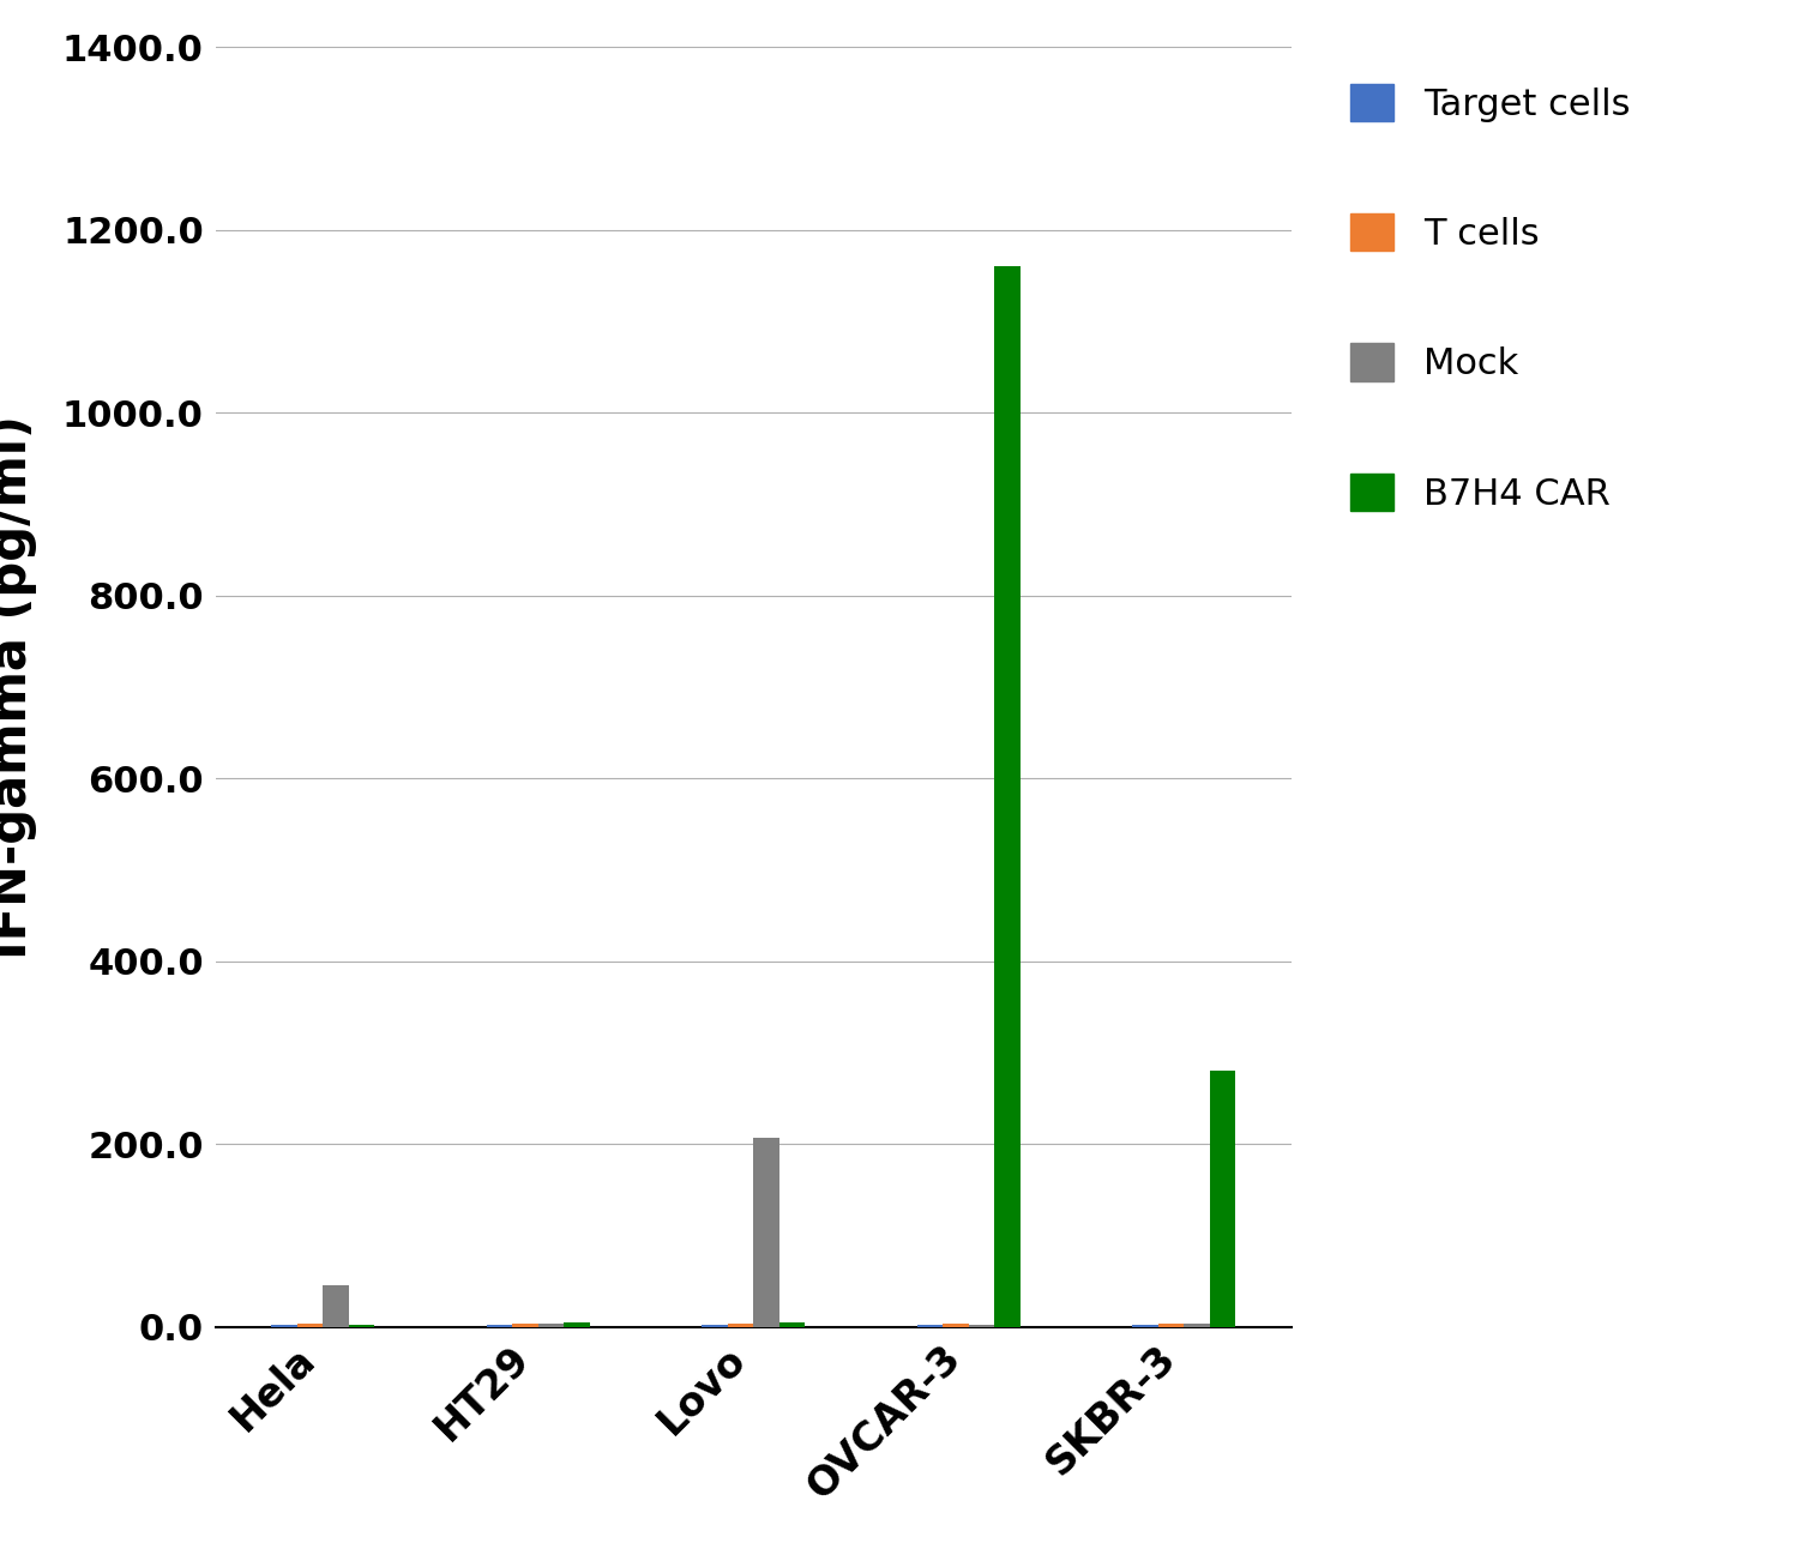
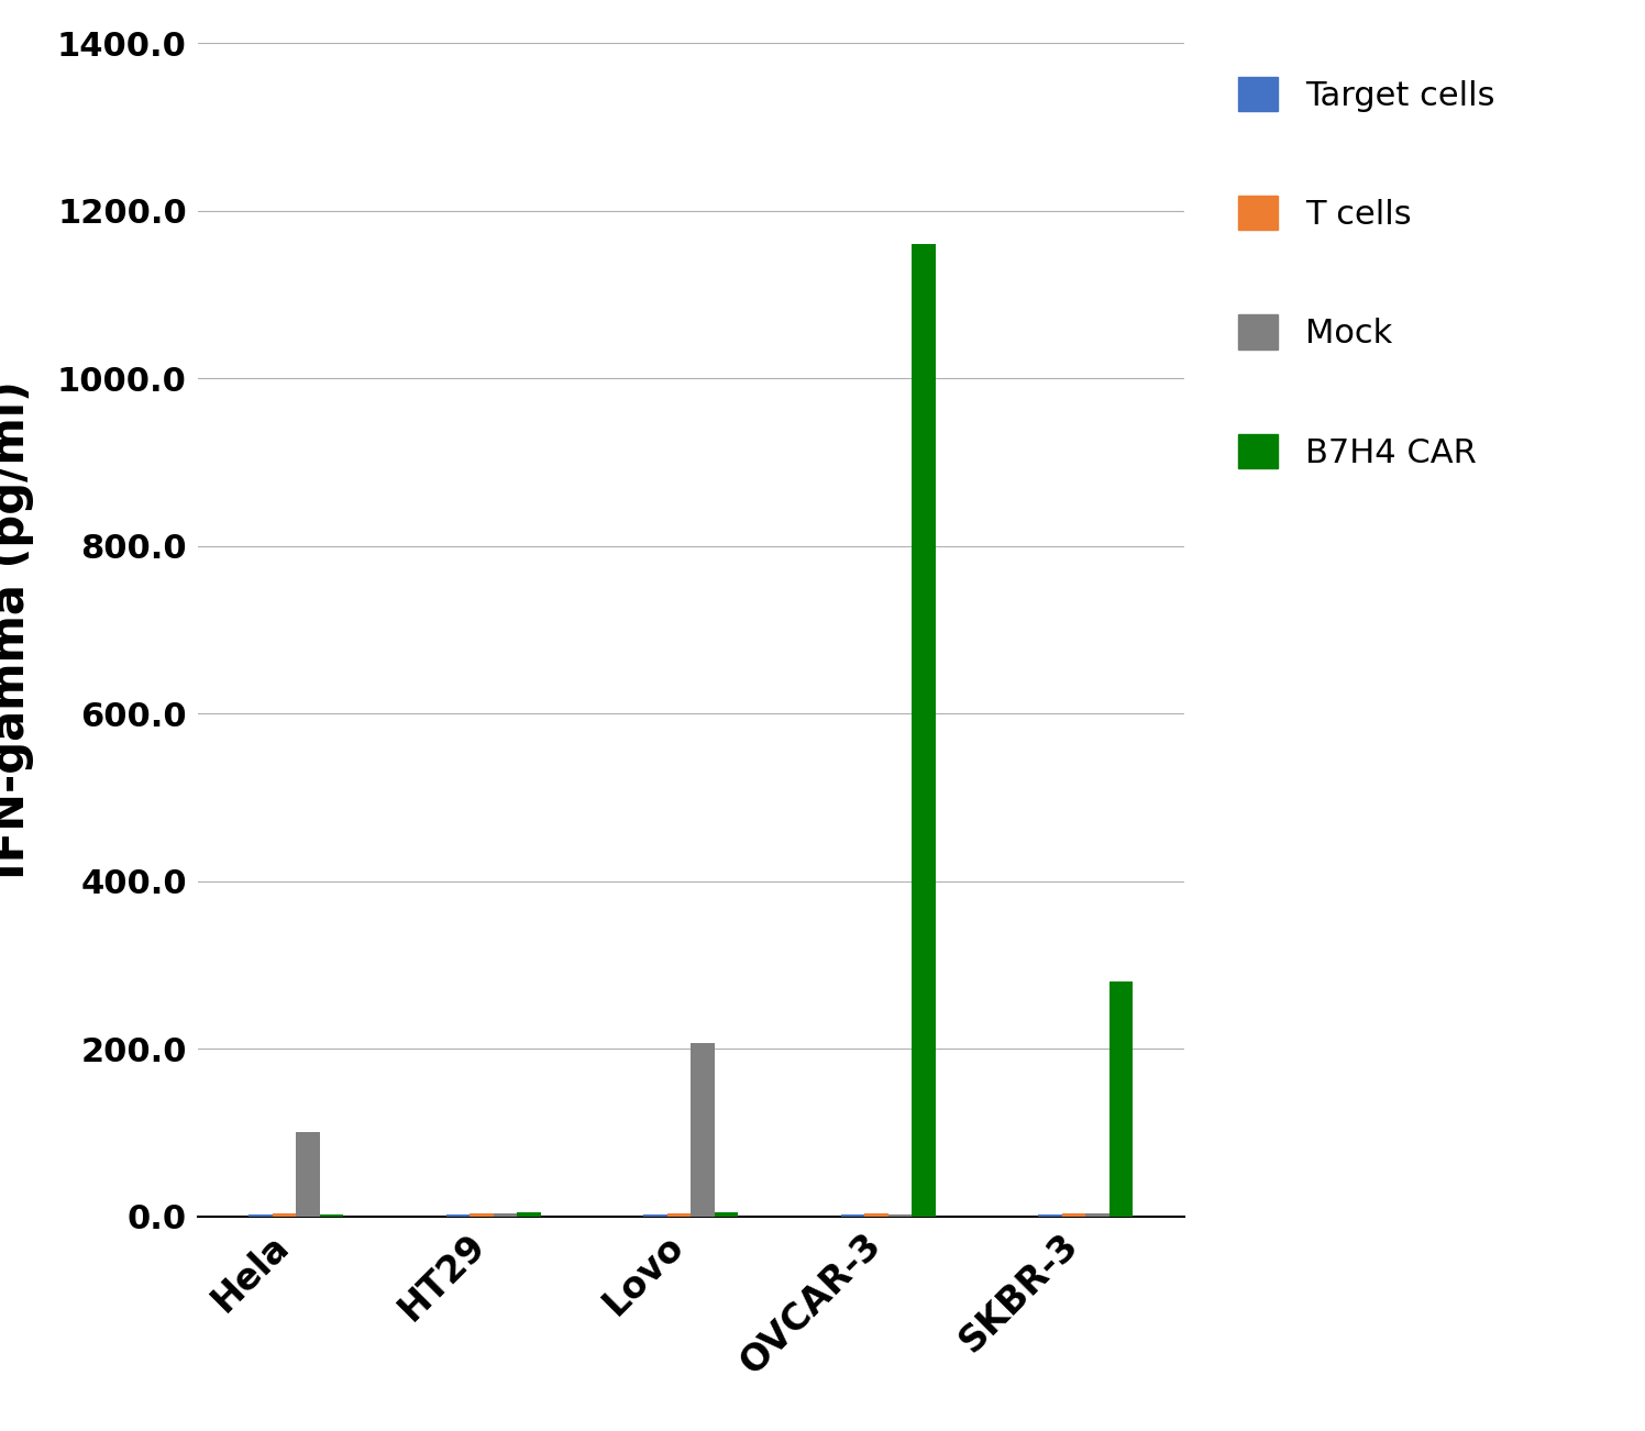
Mock/Hela: 45 -> 100
